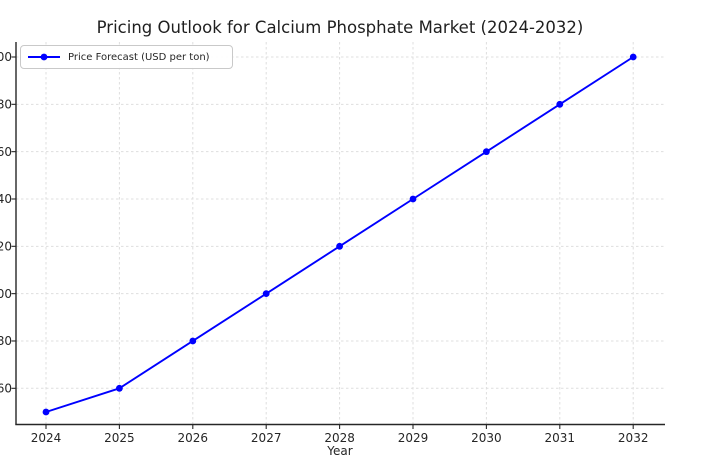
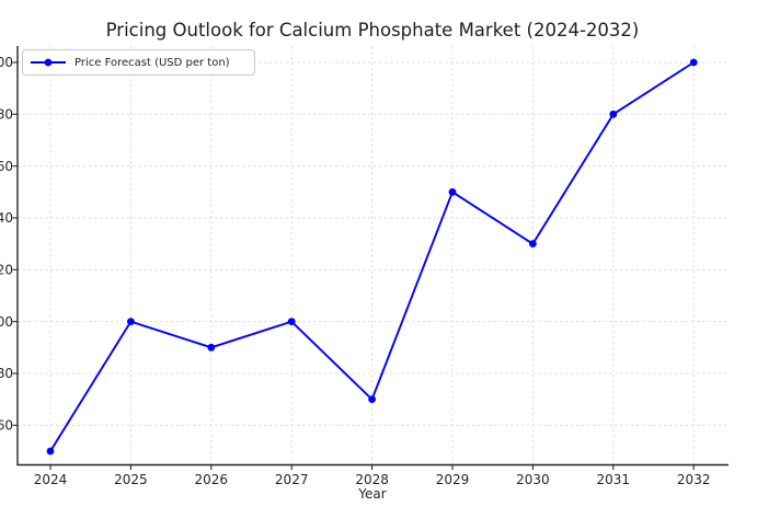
2025: 160 -> 200
2026: 180 -> 190
2028: 220 -> 170
2029: 240 -> 250
2030: 260 -> 230
